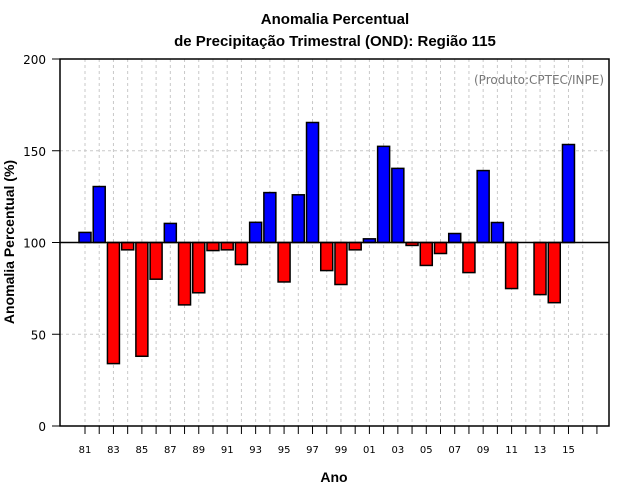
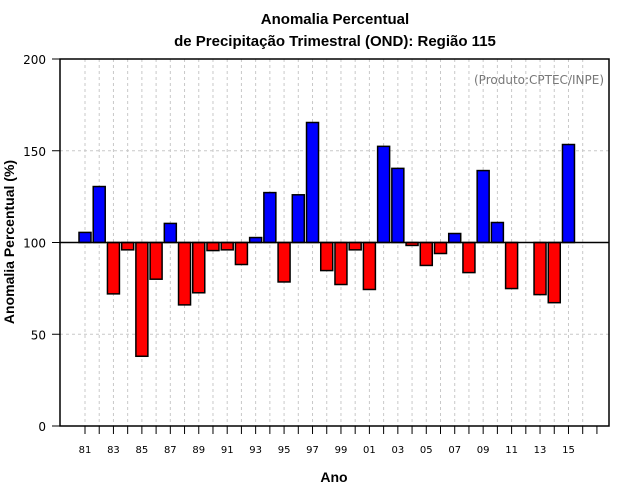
83: 34 -> 72
93: 111 -> 103
01: 102 -> 74
